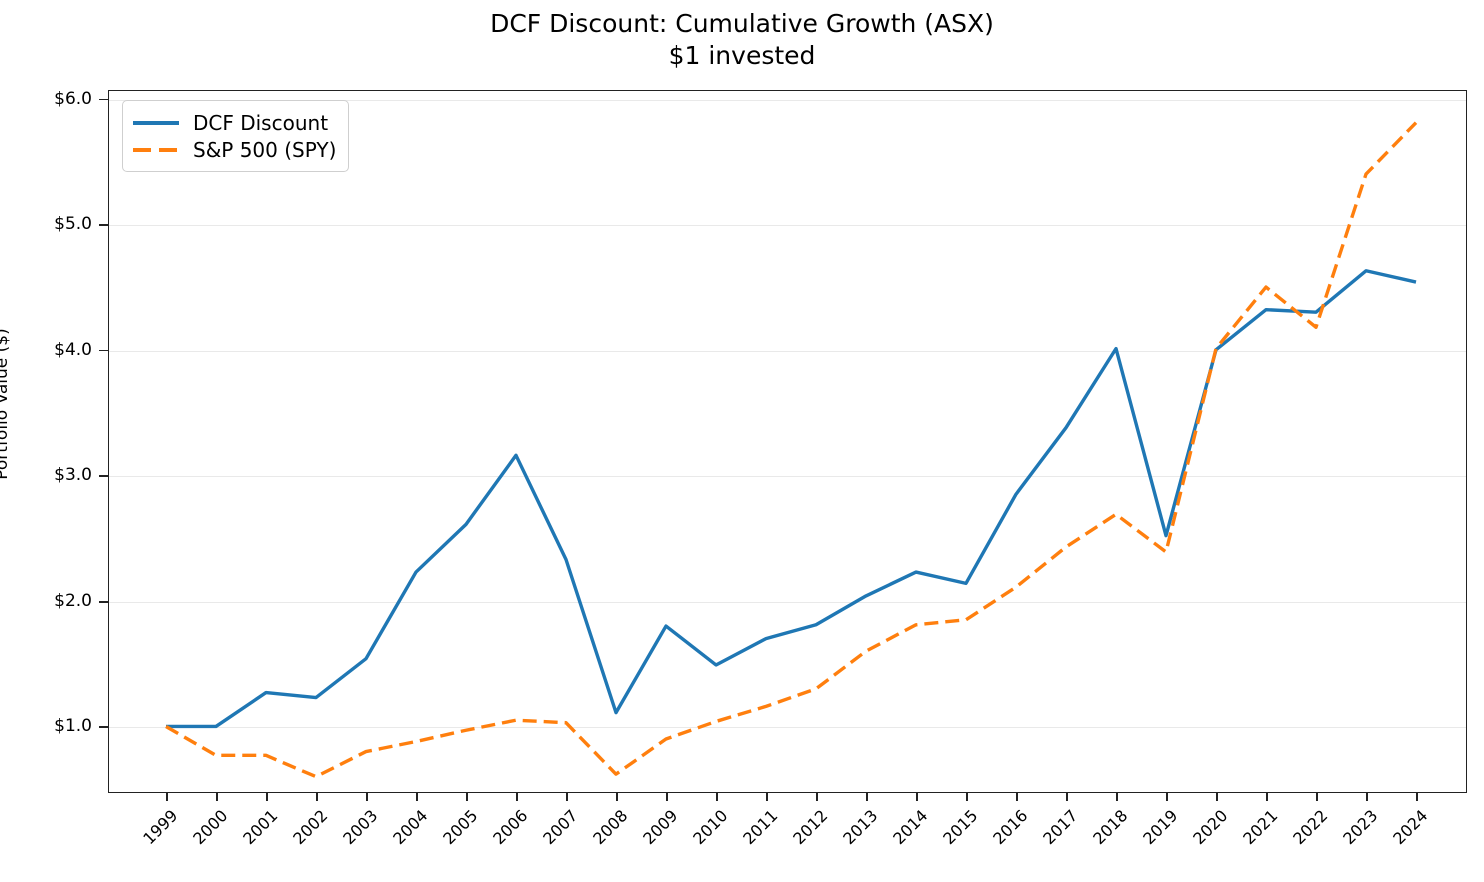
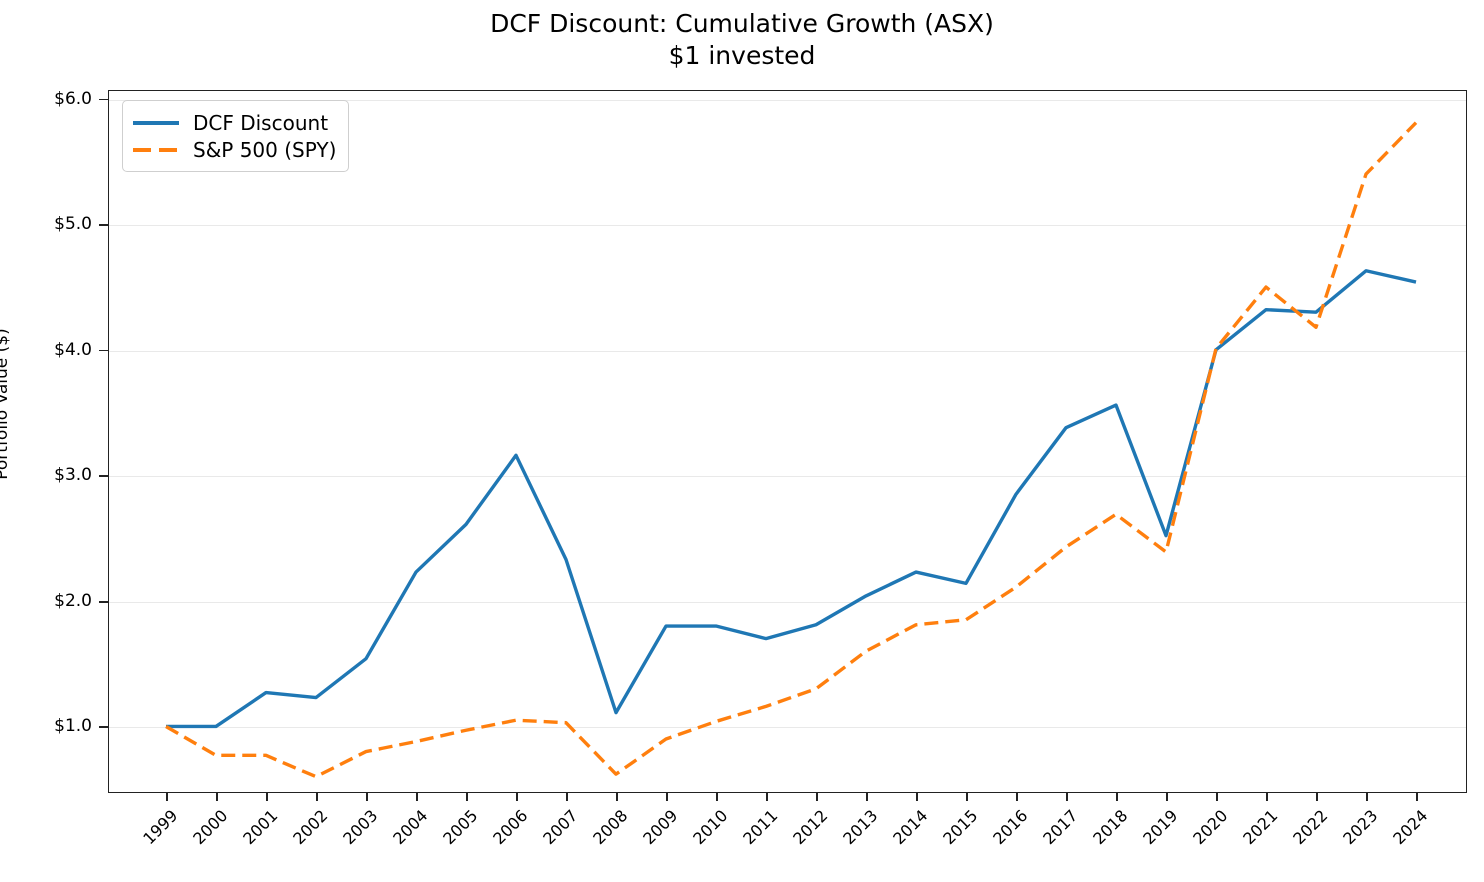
DCF Discount/2010: $1.49 -> $1.80
DCF Discount/2018: $4.01 -> $3.56
